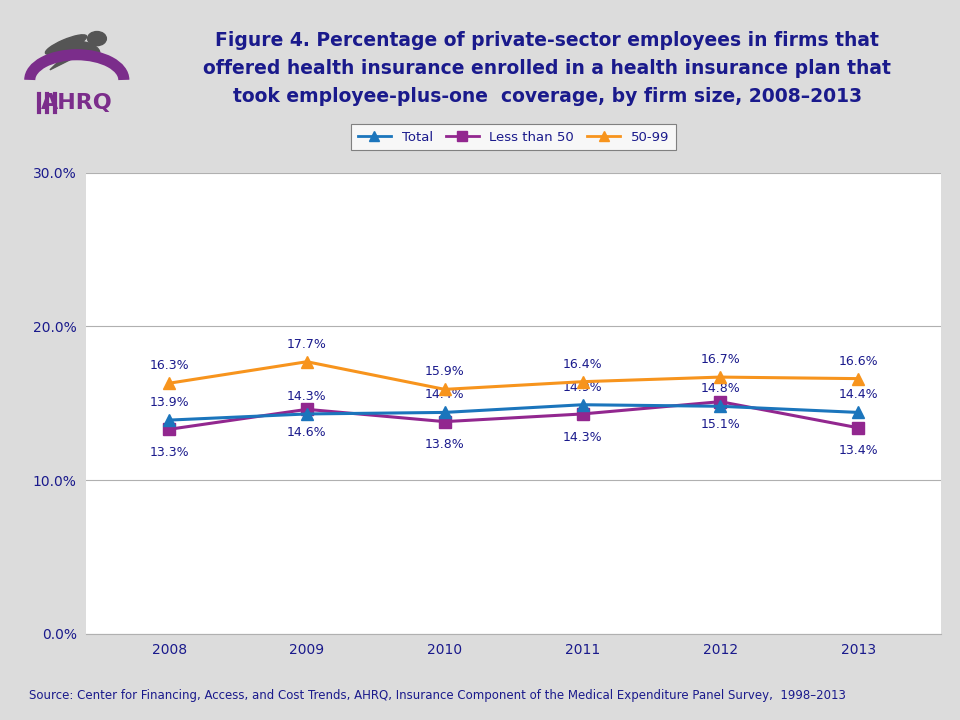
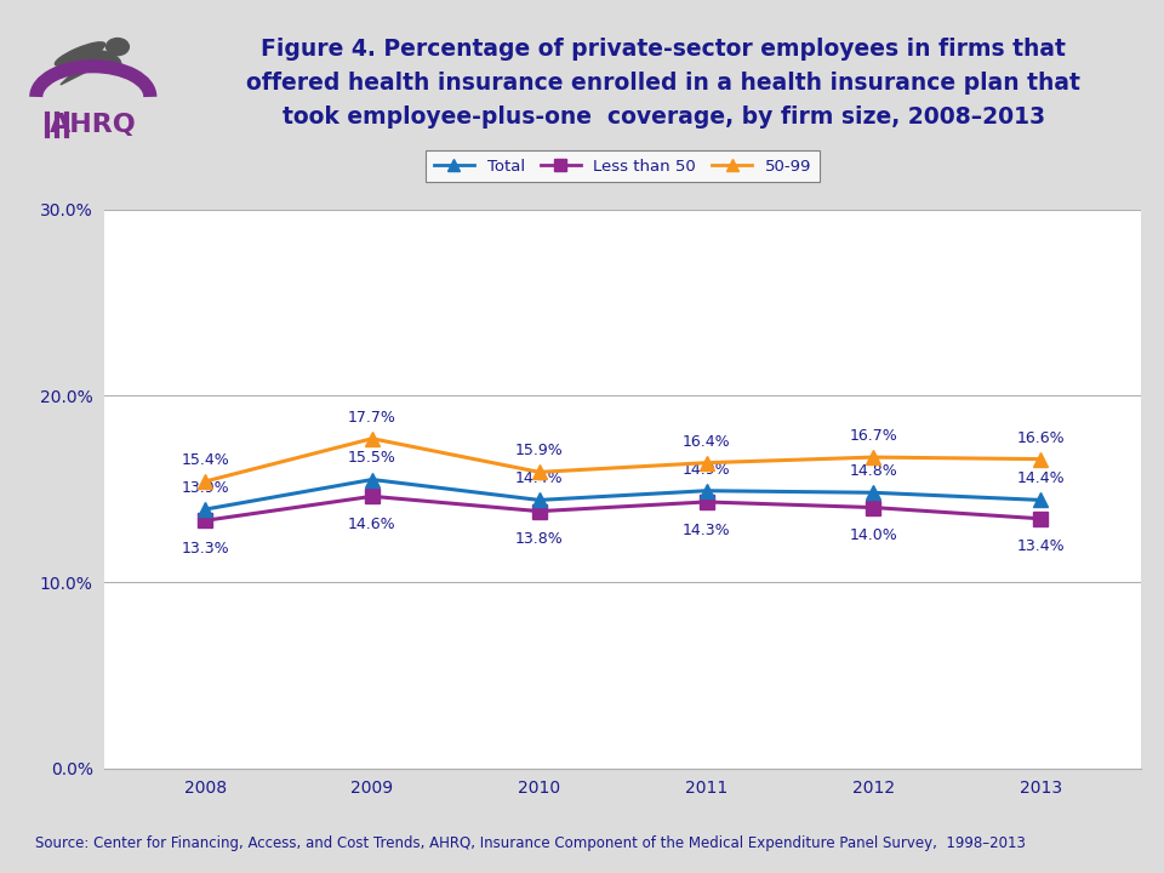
50-99/2008: 16.3% -> 15.4%
Total/2009: 14.3% -> 15.5%
Less than 50/2012: 15.1% -> 14.0%
